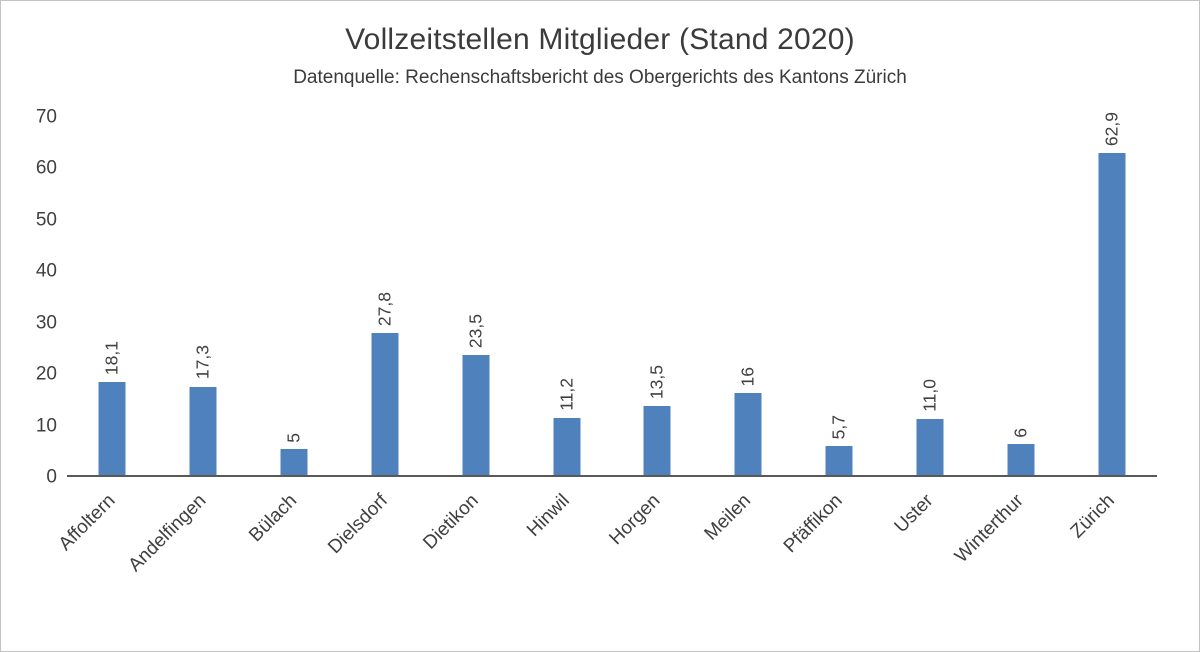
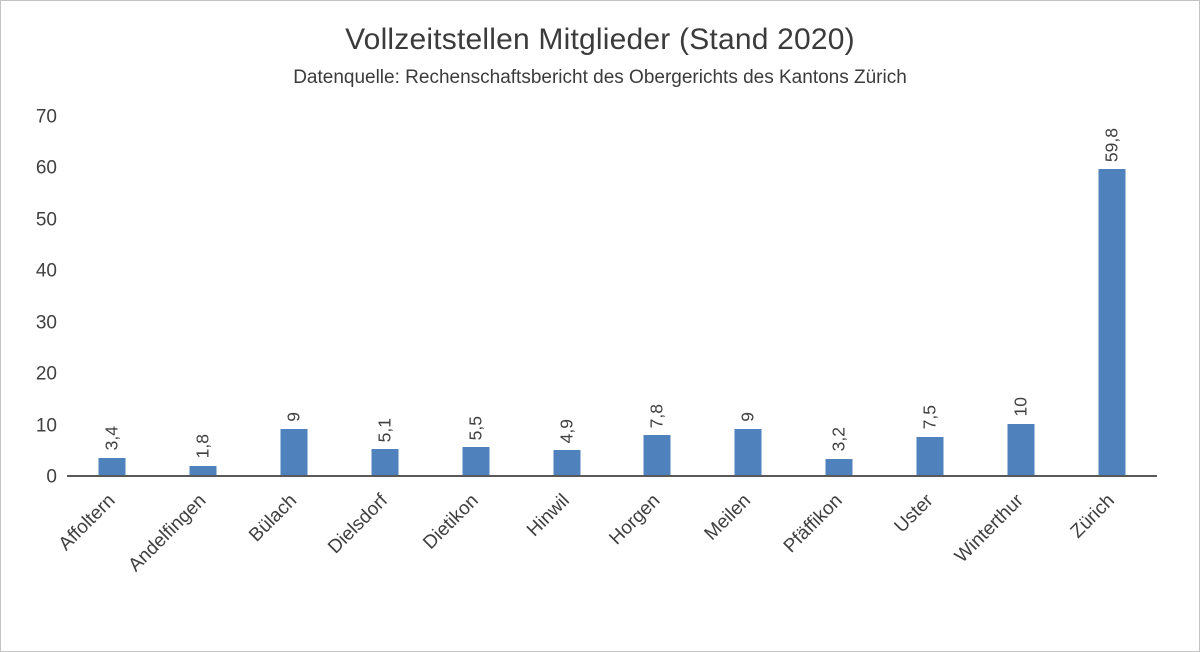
Affoltern: 18,1 -> 3,4
Andelfingen: 17,3 -> 1,8
Bülach: 5 -> 9
Dielsdorf: 27,8 -> 5,1
Dietikon: 23,5 -> 5,5
Hinwil: 11,2 -> 4,9
Horgen: 13,5 -> 7,8
Meilen: 16 -> 9
Pfäffikon: 5,7 -> 3,2
Uster: 11,0 -> 7,5
Winterthur: 6 -> 10
Zürich: 62,9 -> 59,8
